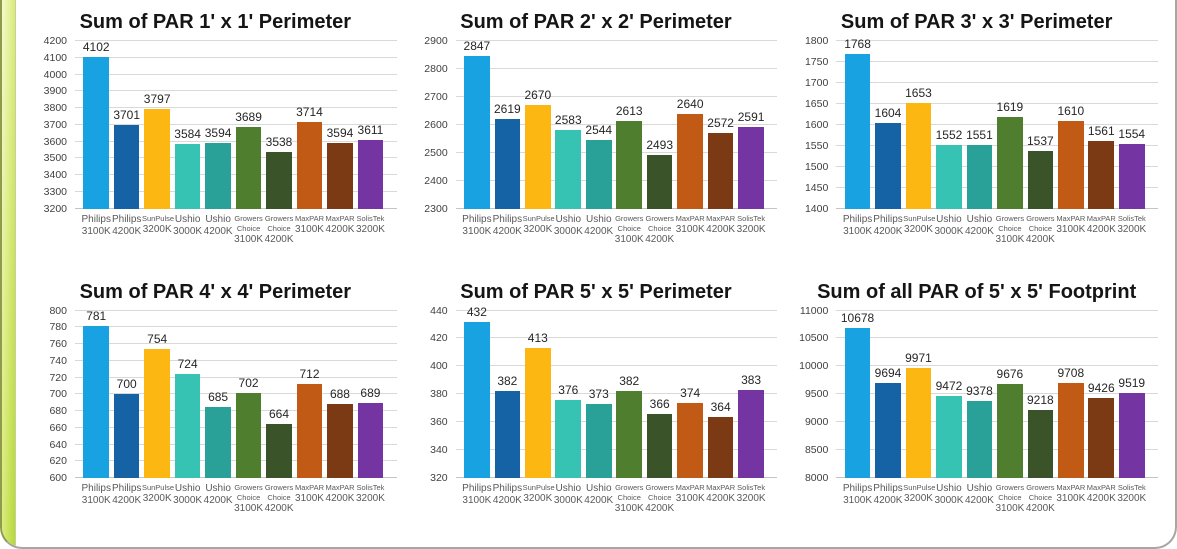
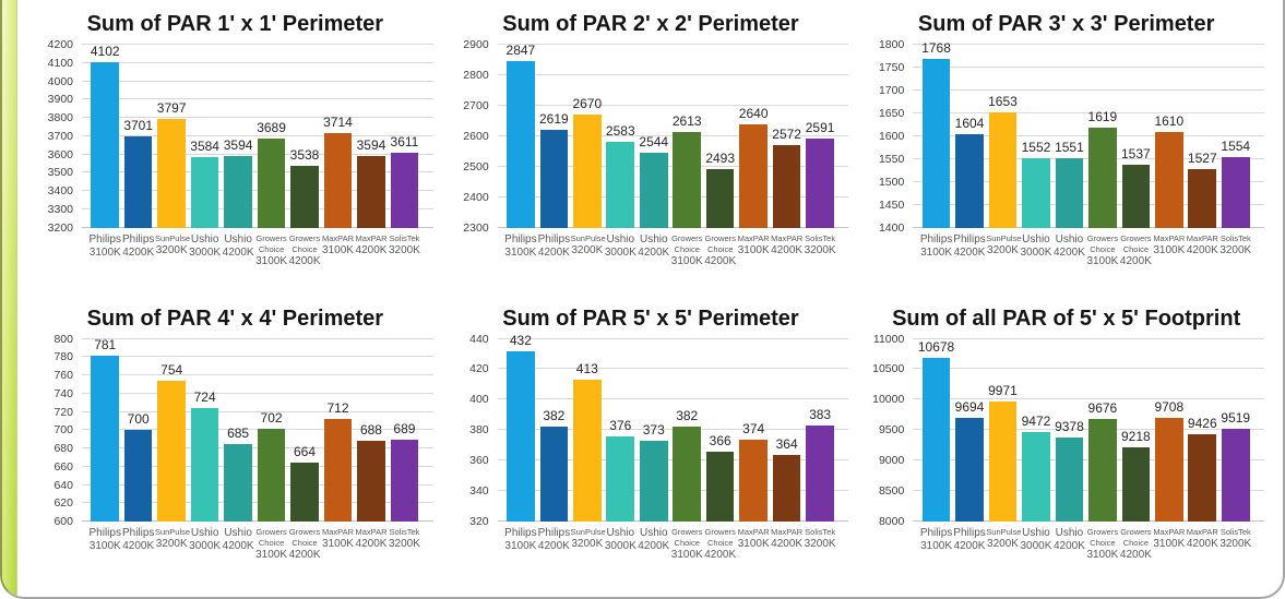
Sum of PAR 3' x 3' Perimeter/MaxPAR 4200K: 1561 -> 1527
